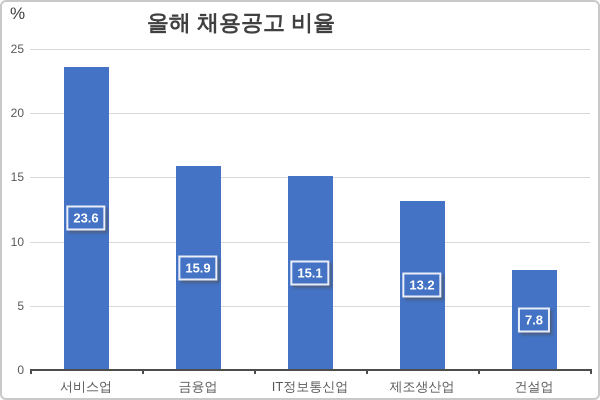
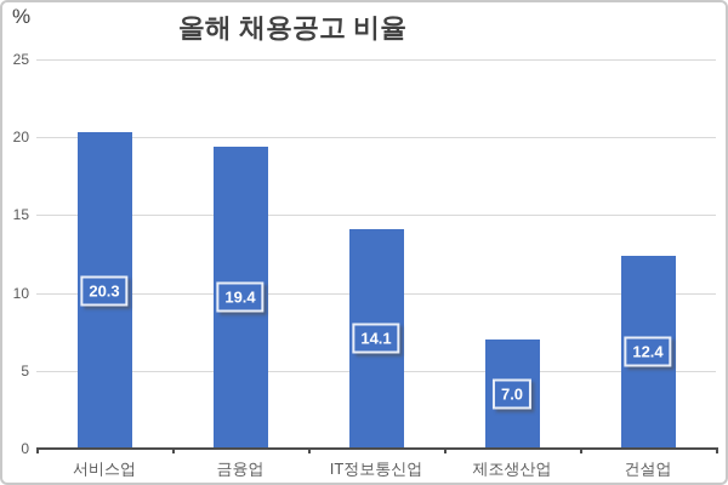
서비스업: 23.6 -> 20.3
금융업: 15.9 -> 19.4
IT정보통신업: 15.1 -> 14.1
제조생산업: 13.2 -> 7.0
건설업: 7.8 -> 12.4
